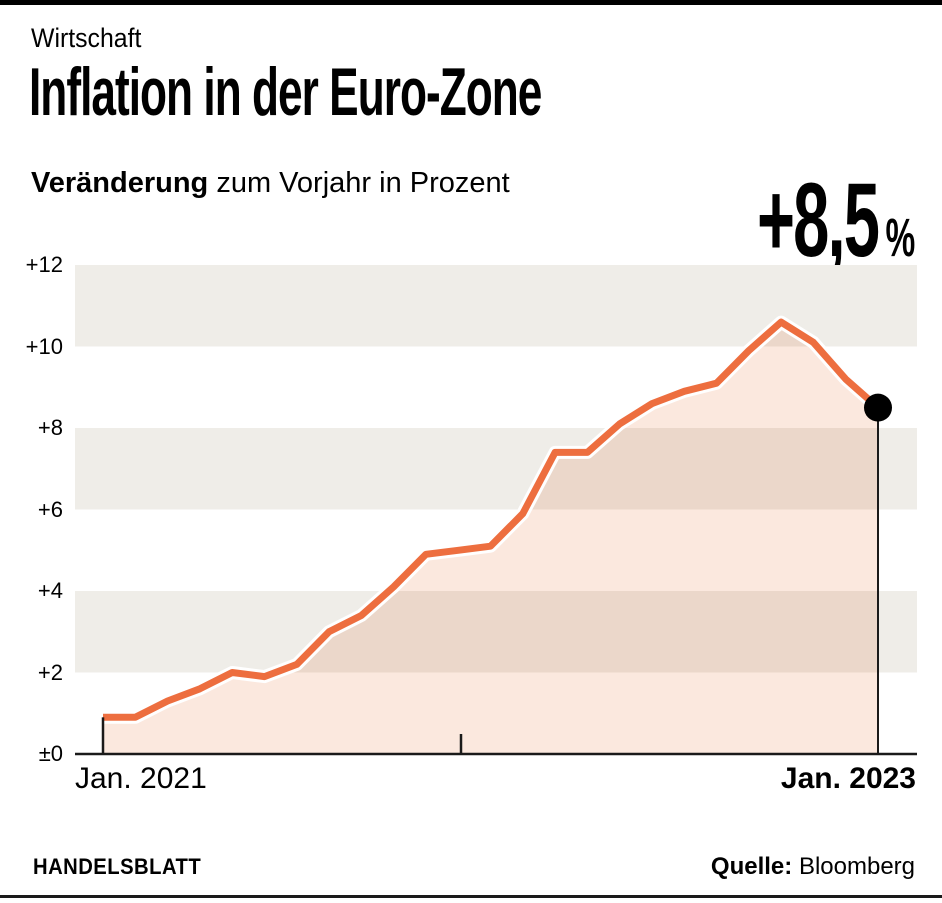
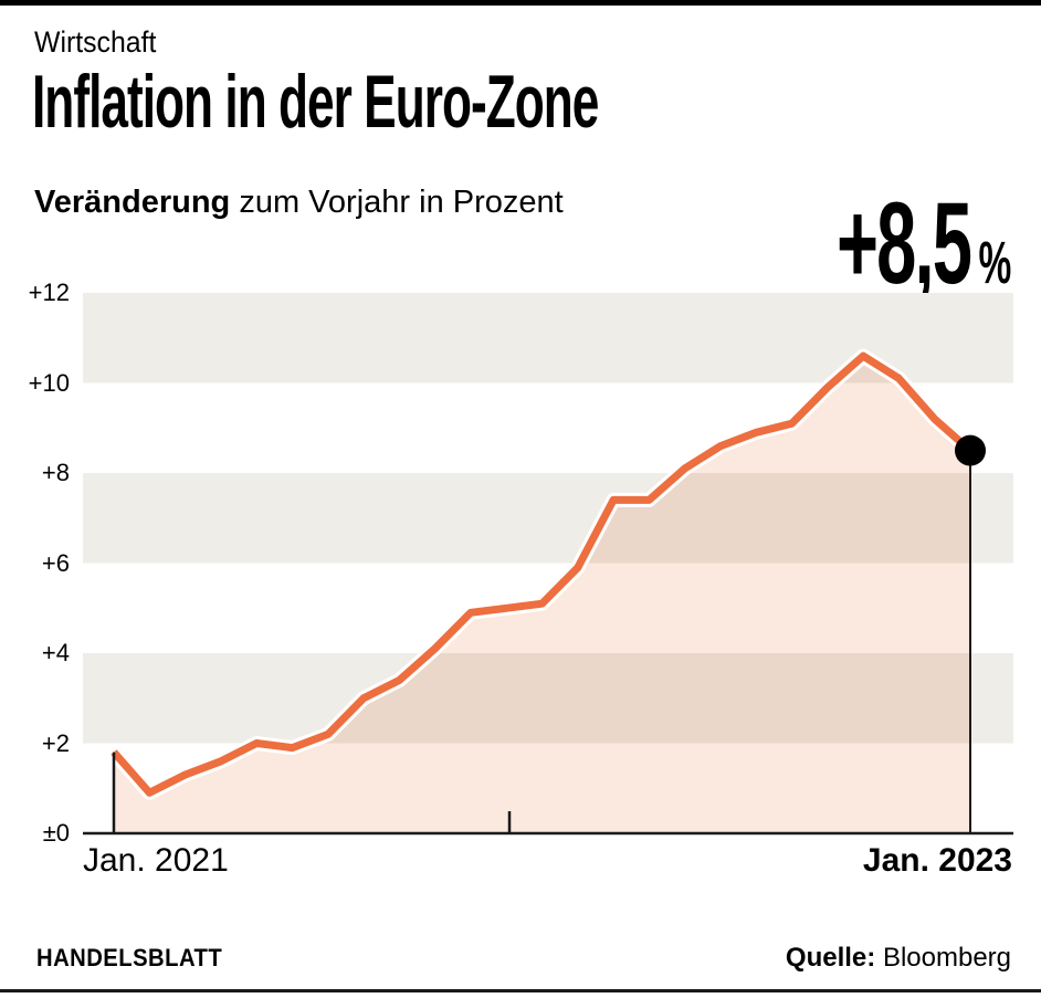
Jan. 2021: 0.9 -> 1.8
